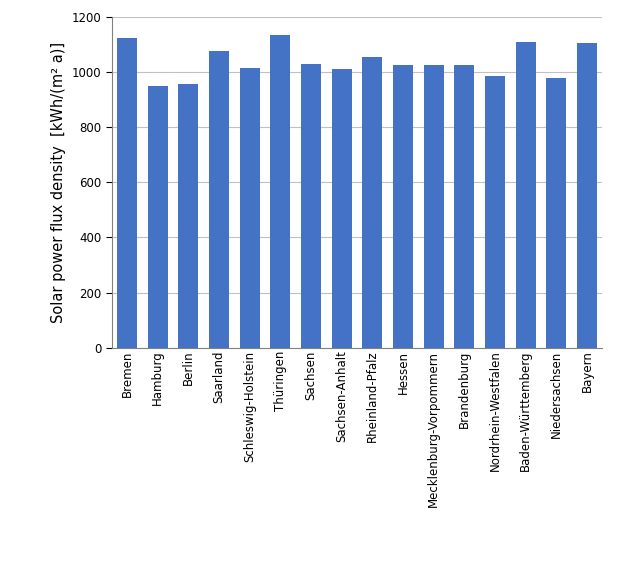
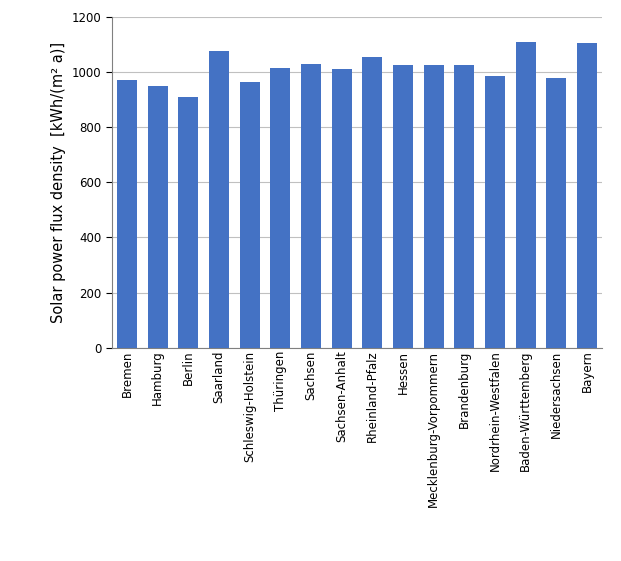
Bremen: 1125 -> 970
Berlin: 955 -> 910
Schleswig-Holstein: 1015 -> 965
Thüringen: 1135 -> 1015
